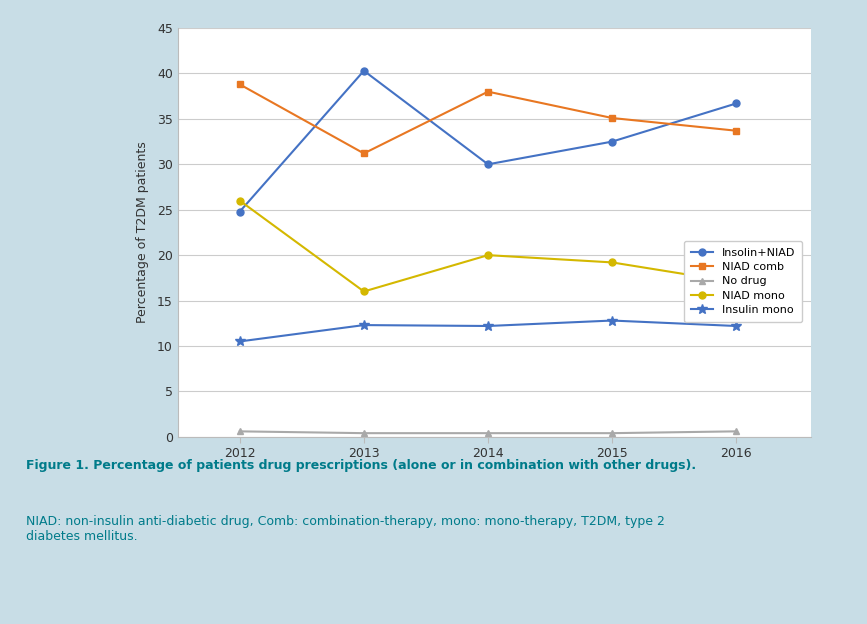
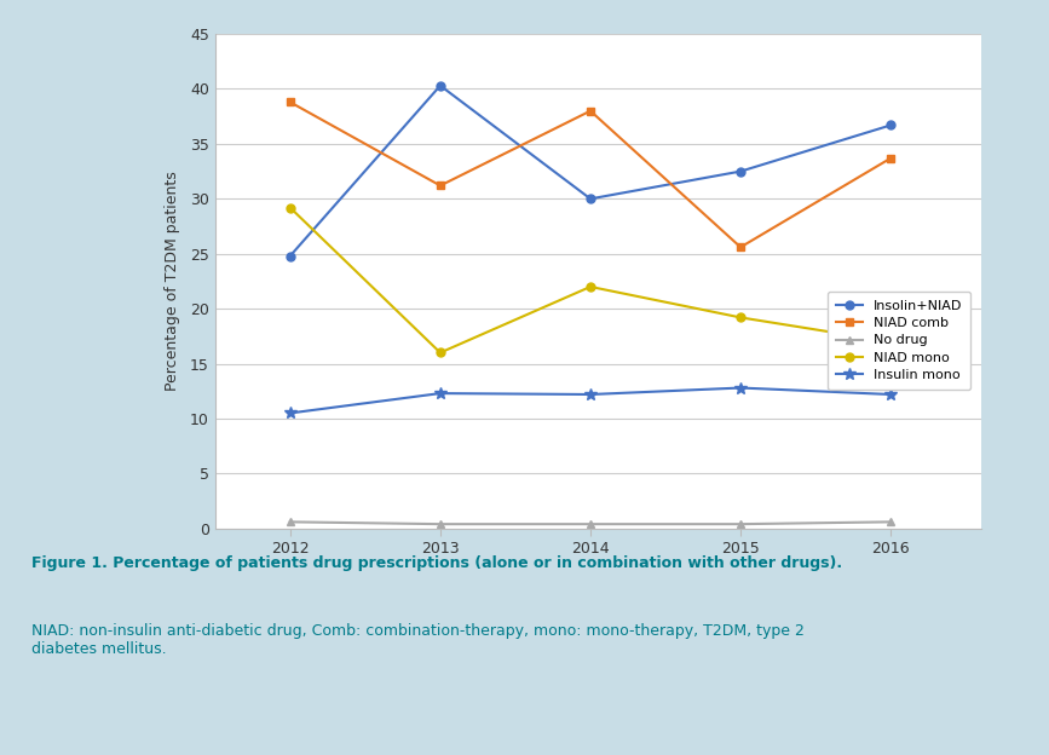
NIAD mono/2012: 26.0 -> 29.2
NIAD mono/2014: 20.0 -> 22.0
NIAD comb/2015: 35.1 -> 25.6
